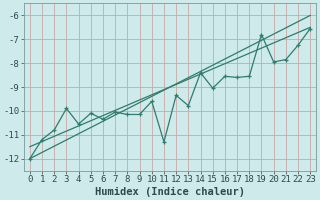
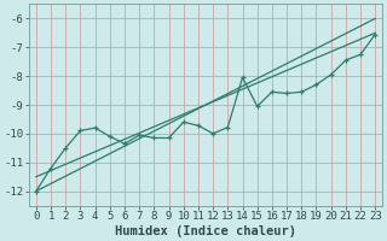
2: -10.80 -> -10.50
4: -10.55 -> -9.80
11: -11.30 -> -9.72
12: -9.35 -> -10.00
14: -8.40 -> -8.05
19: -6.80 -> -8.30
21: -7.85 -> -7.45
